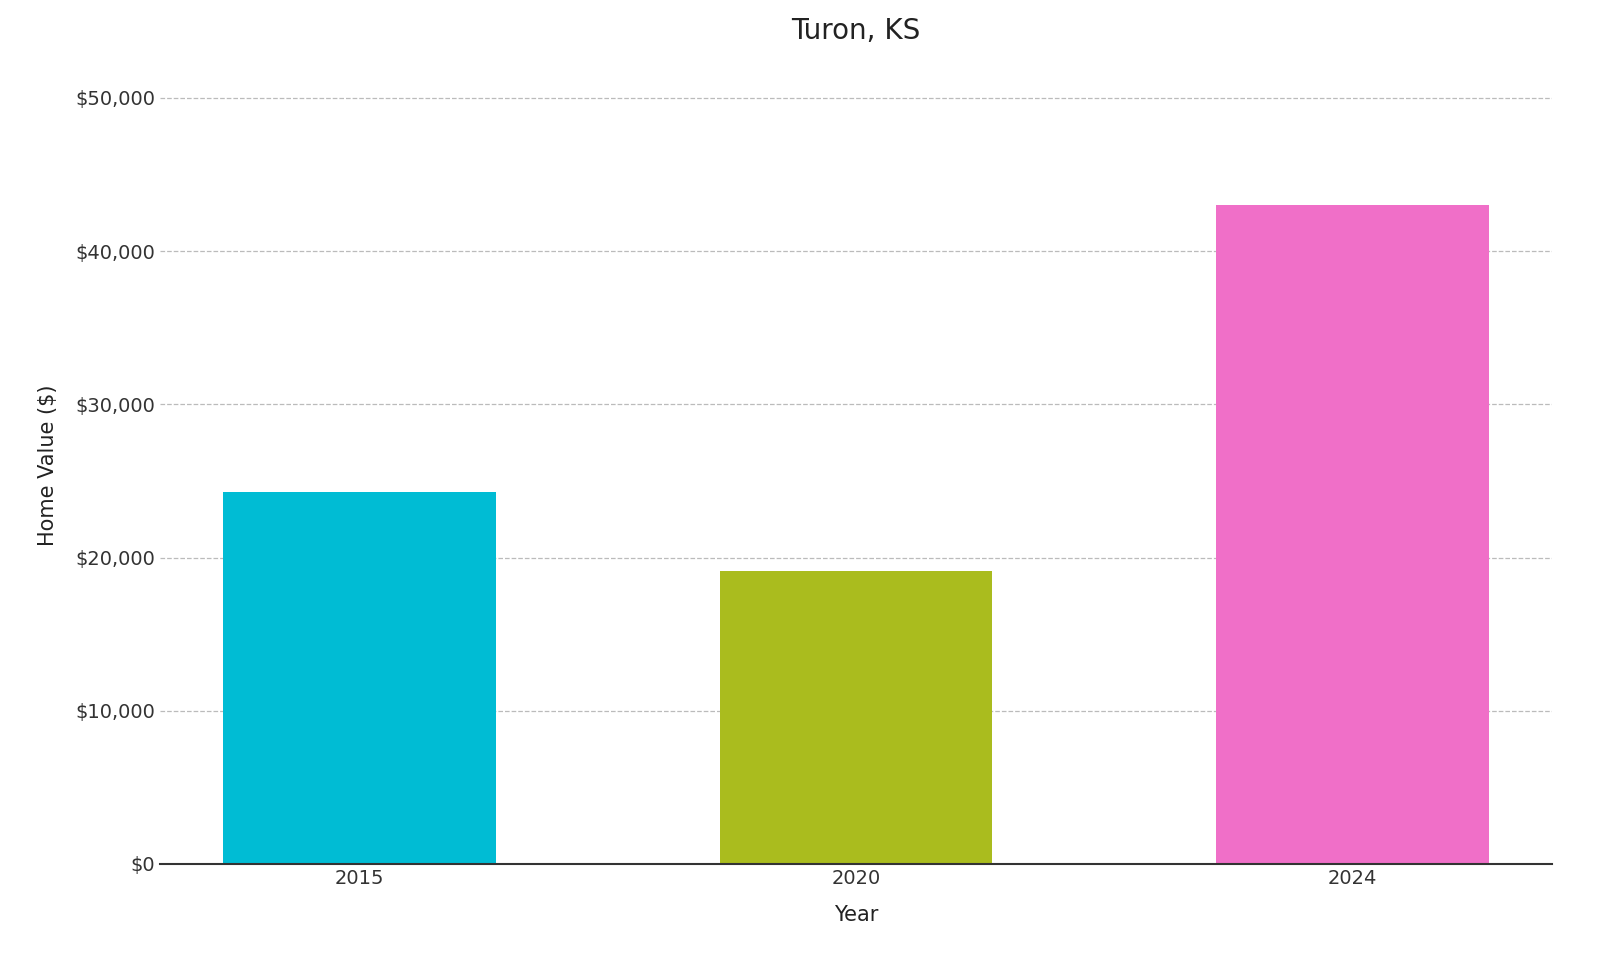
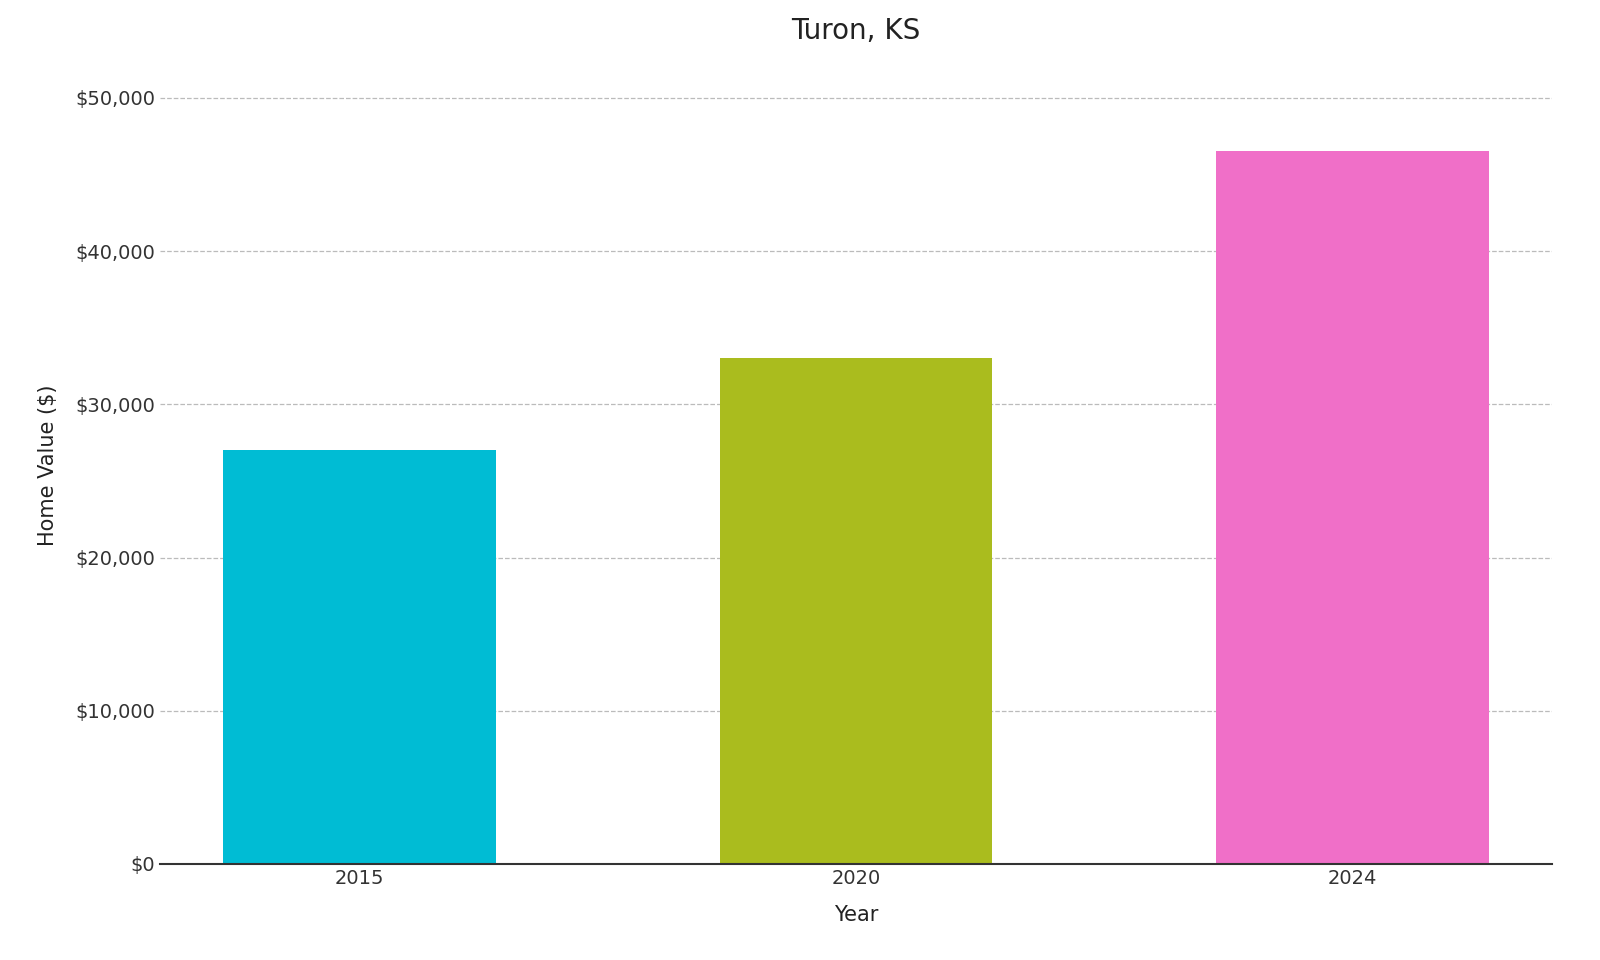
2015: $24,300 -> $27,000
2020: $19,100 -> $33,000
2024: $43,000 -> $46,500
